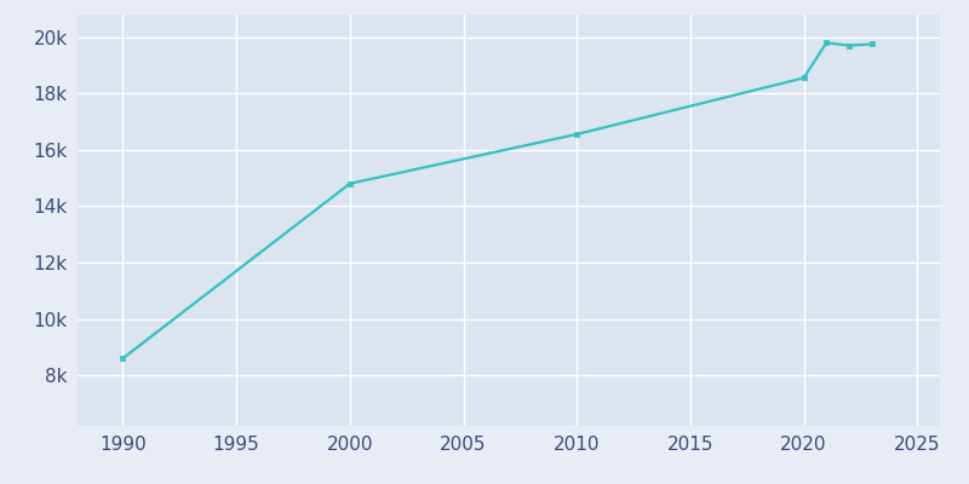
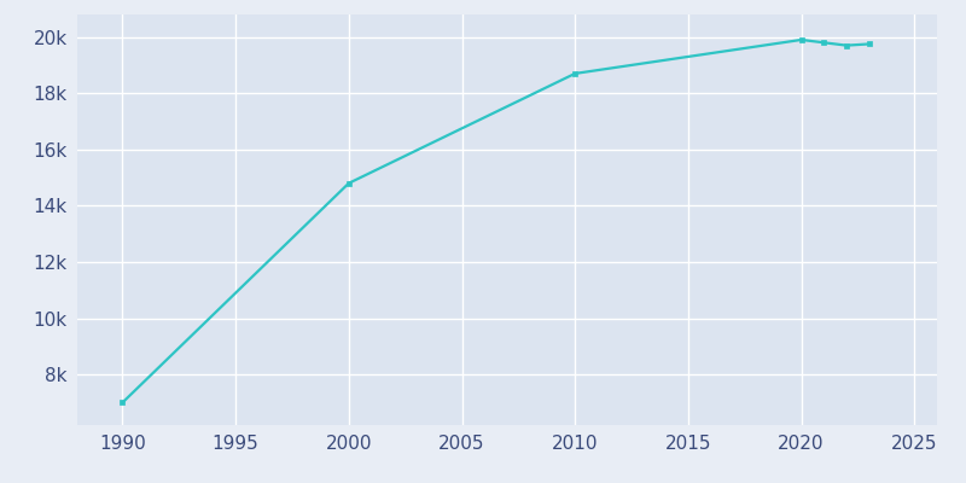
1990: 8.60k -> 7.00k
2010: 16.55k -> 18.70k
2020: 18.55k -> 19.90k
